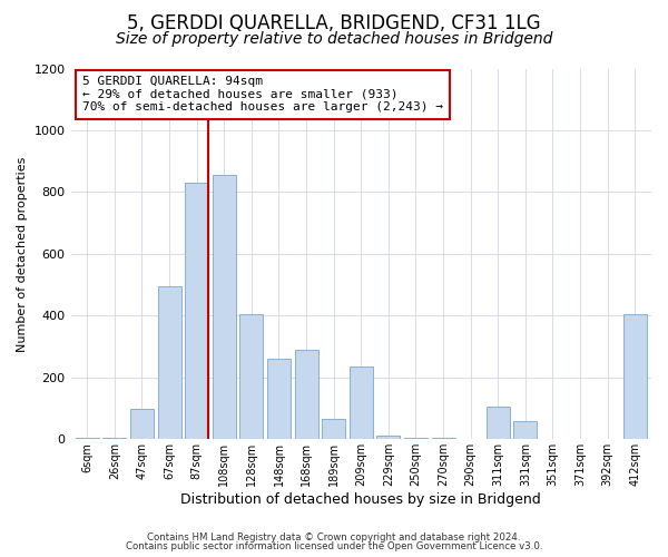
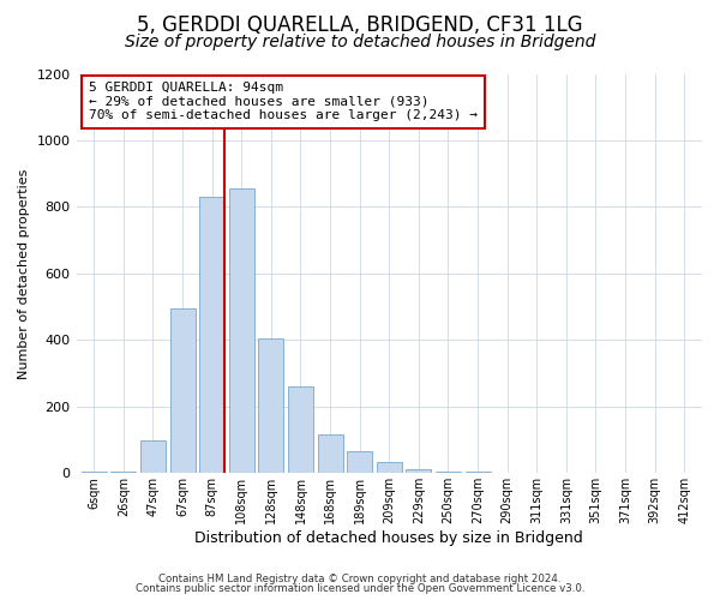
168sqm: 290 -> 115
209sqm: 235 -> 32
311sqm: 105 -> 1
331sqm: 60 -> 1
412sqm: 405 -> 1
